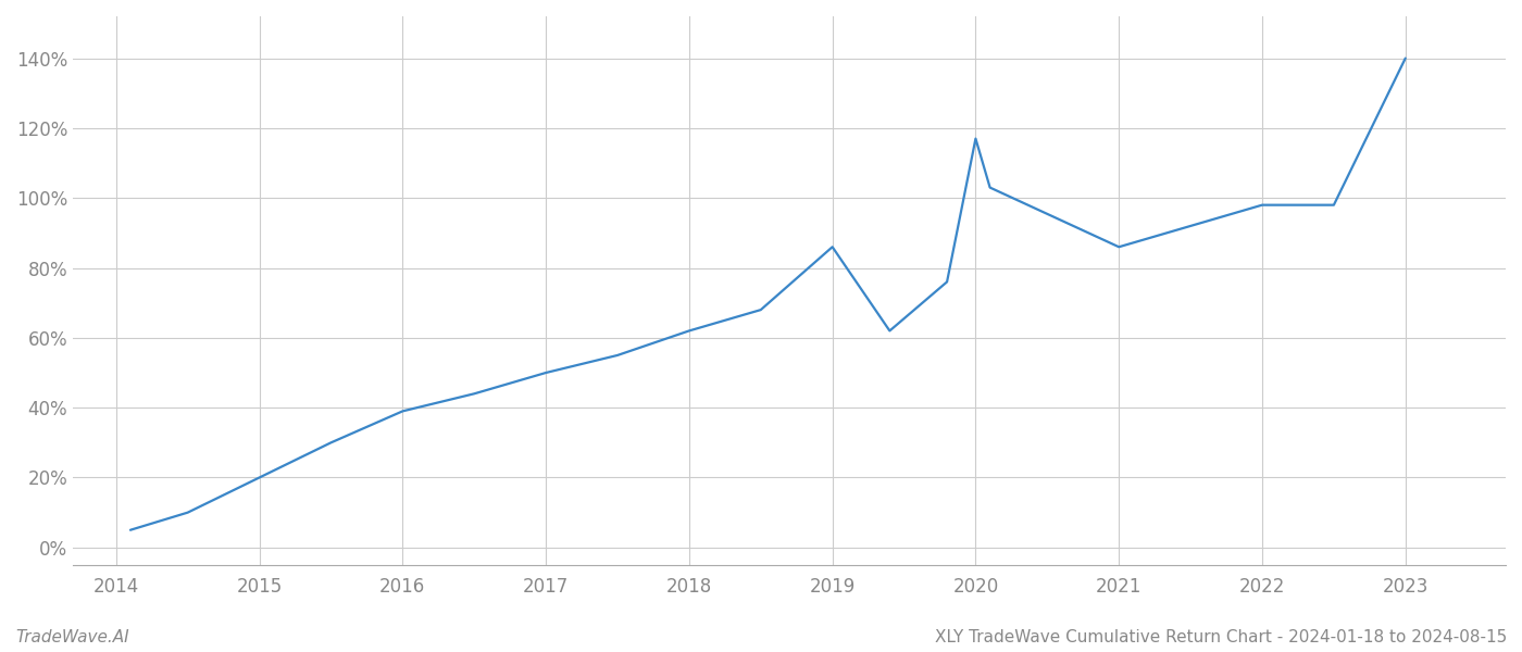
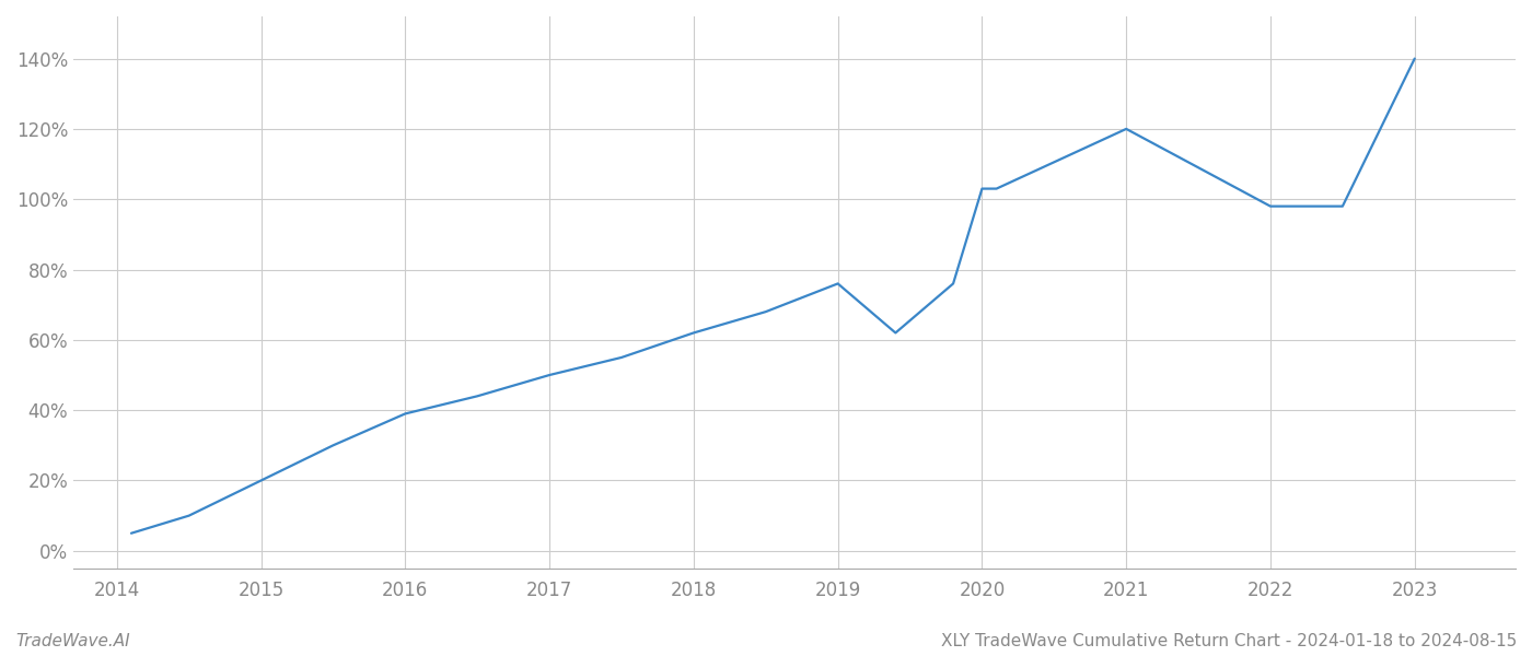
2019: 86% -> 76%
2020: 117% -> 103%
2021: 86% -> 120%
